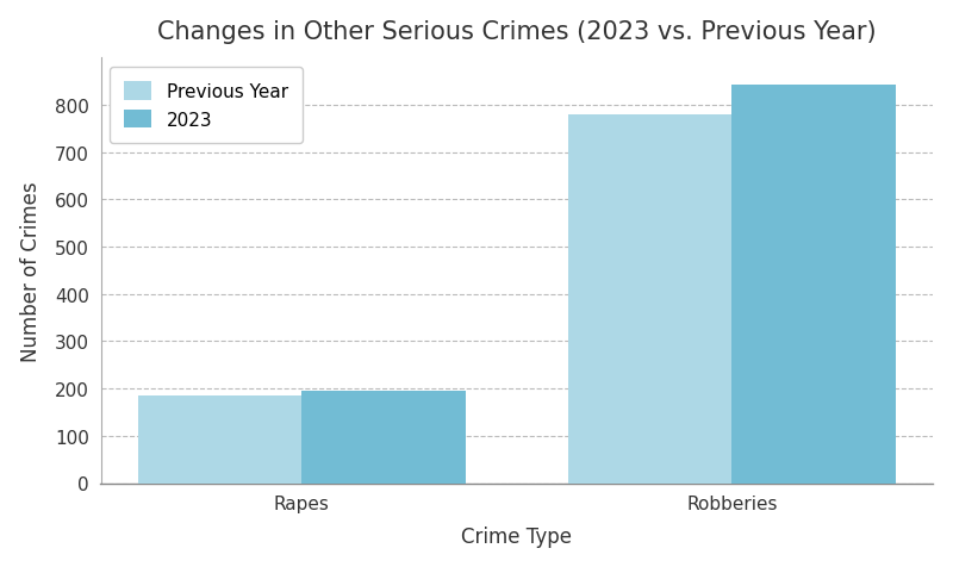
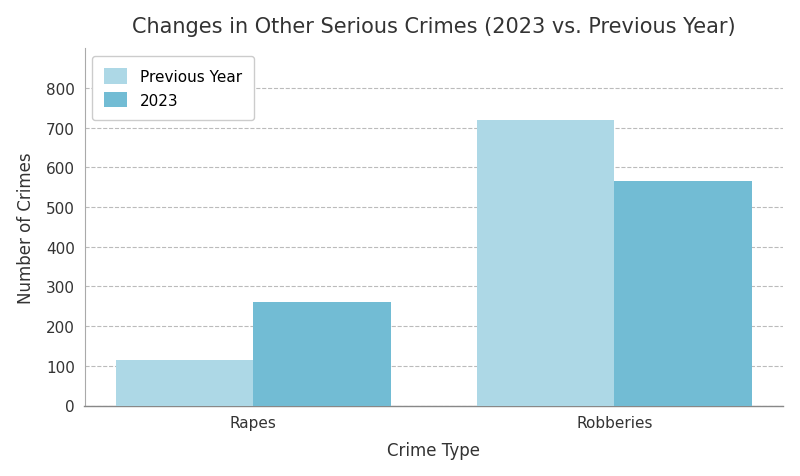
Previous Year/Rapes: 185 -> 115
2023/Rapes: 196 -> 260
Previous Year/Robberies: 780 -> 720
2023/Robberies: 843 -> 565
